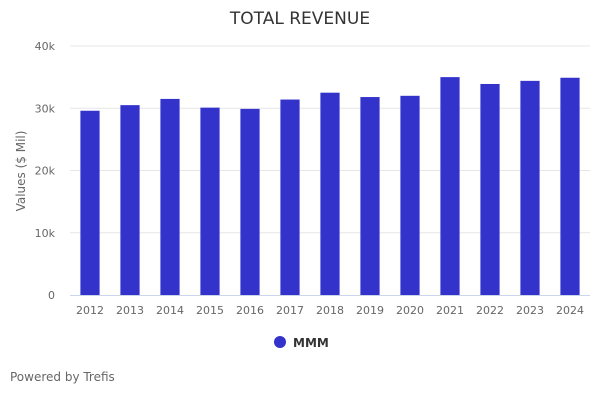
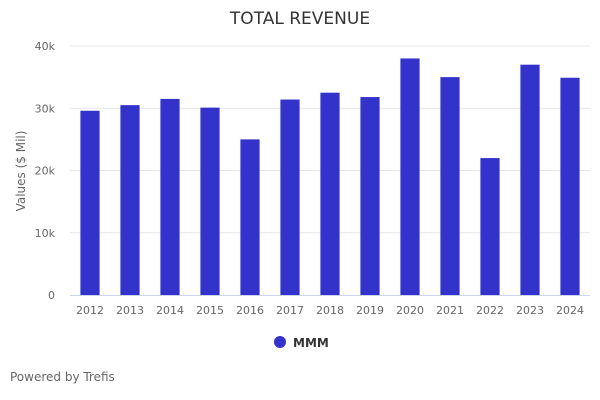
2016: 30k -> 25k
2020: 32k -> 38k
2022: 34k -> 22k
2023: 34k -> 37k
